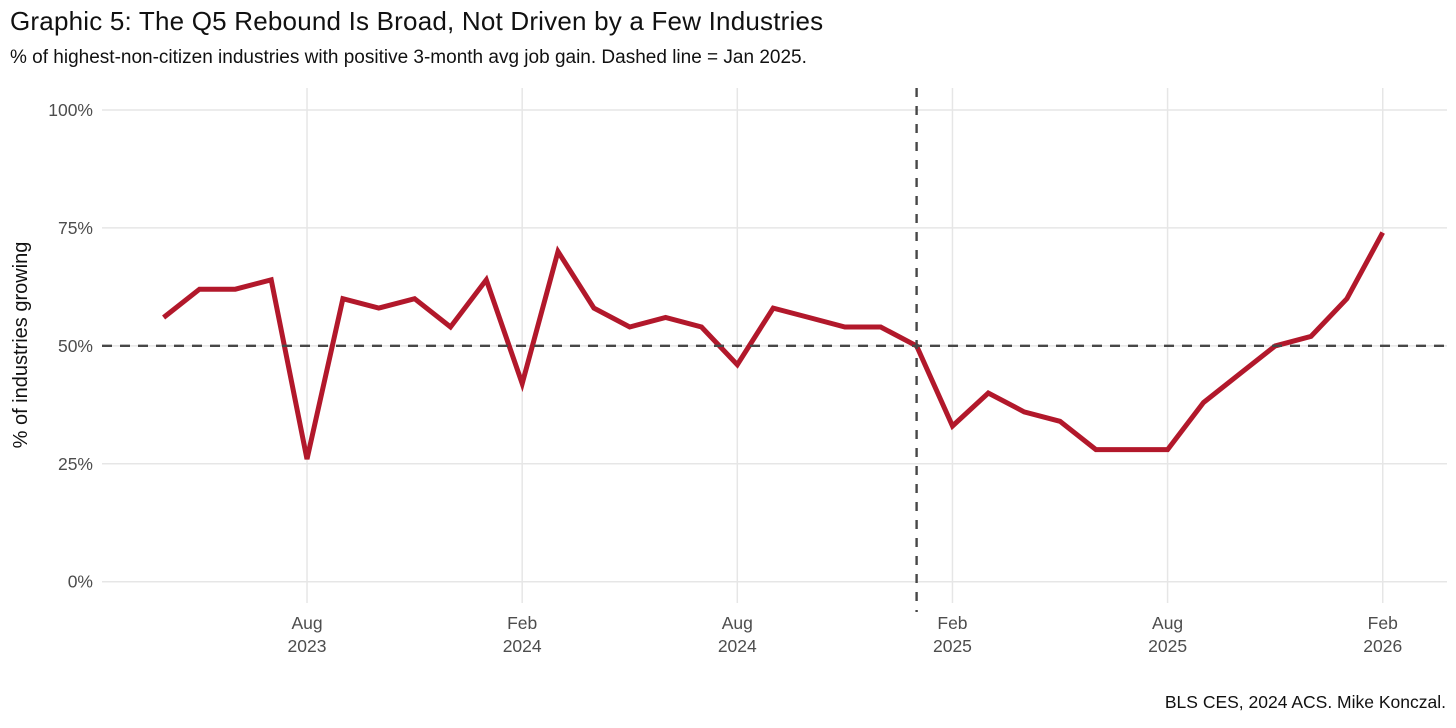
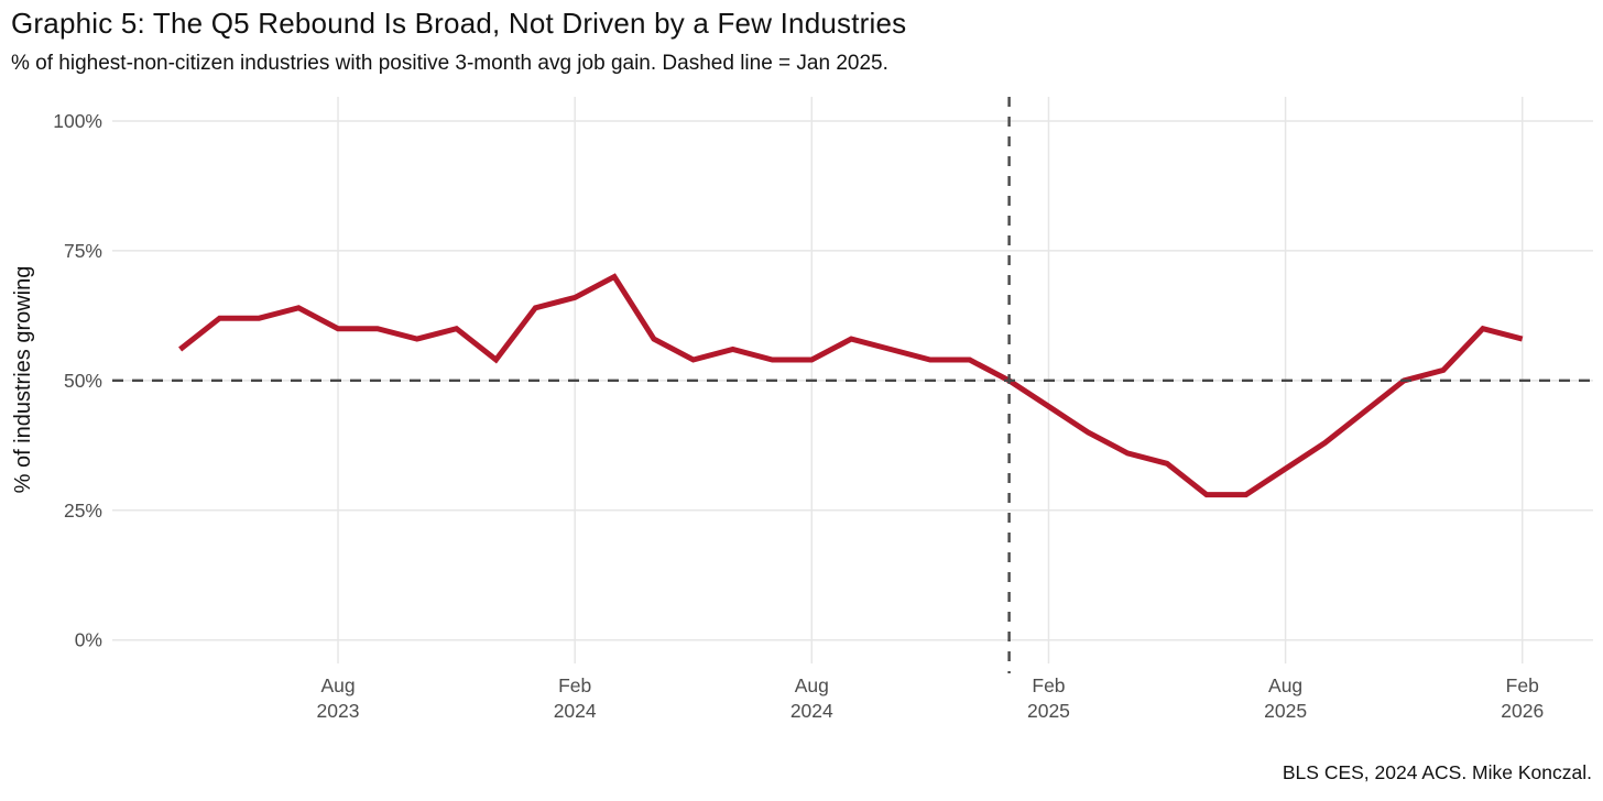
Aug 2023: 26% -> 60%
Feb 2024: 42% -> 66%
Aug 2024: 46% -> 54%
Feb 2025: 33% -> 45%
Aug 2025: 28% -> 33%
Feb 2026: 74% -> 58%
